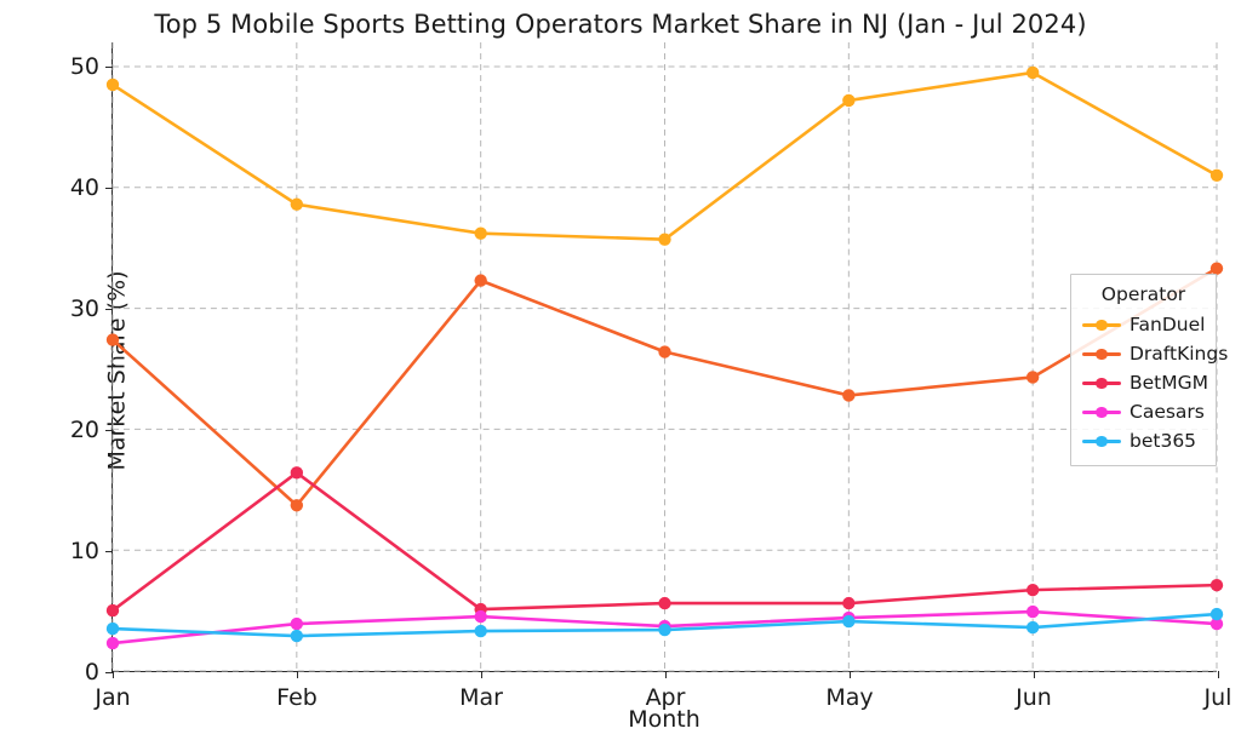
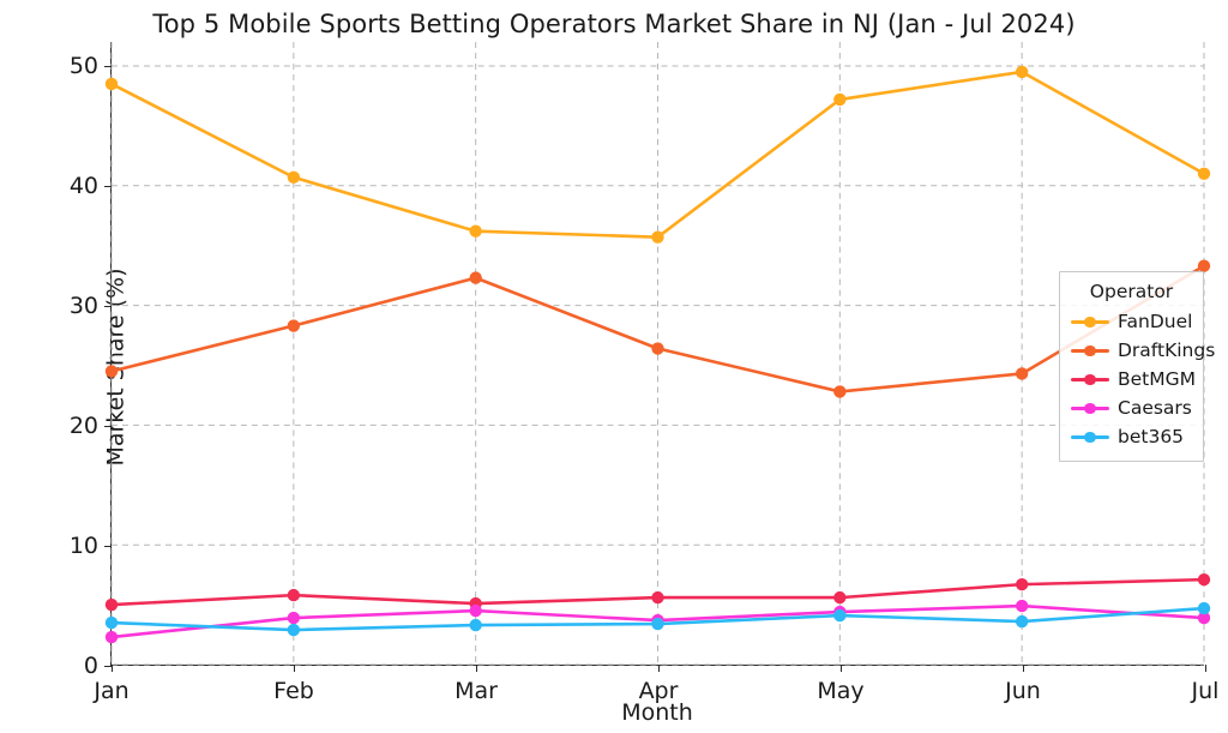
DraftKings/Jan: 27.4 -> 24.5
FanDuel/Feb: 38.6 -> 40.7
DraftKings/Feb: 13.7 -> 28.3
BetMGM/Feb: 16.4 -> 5.8
